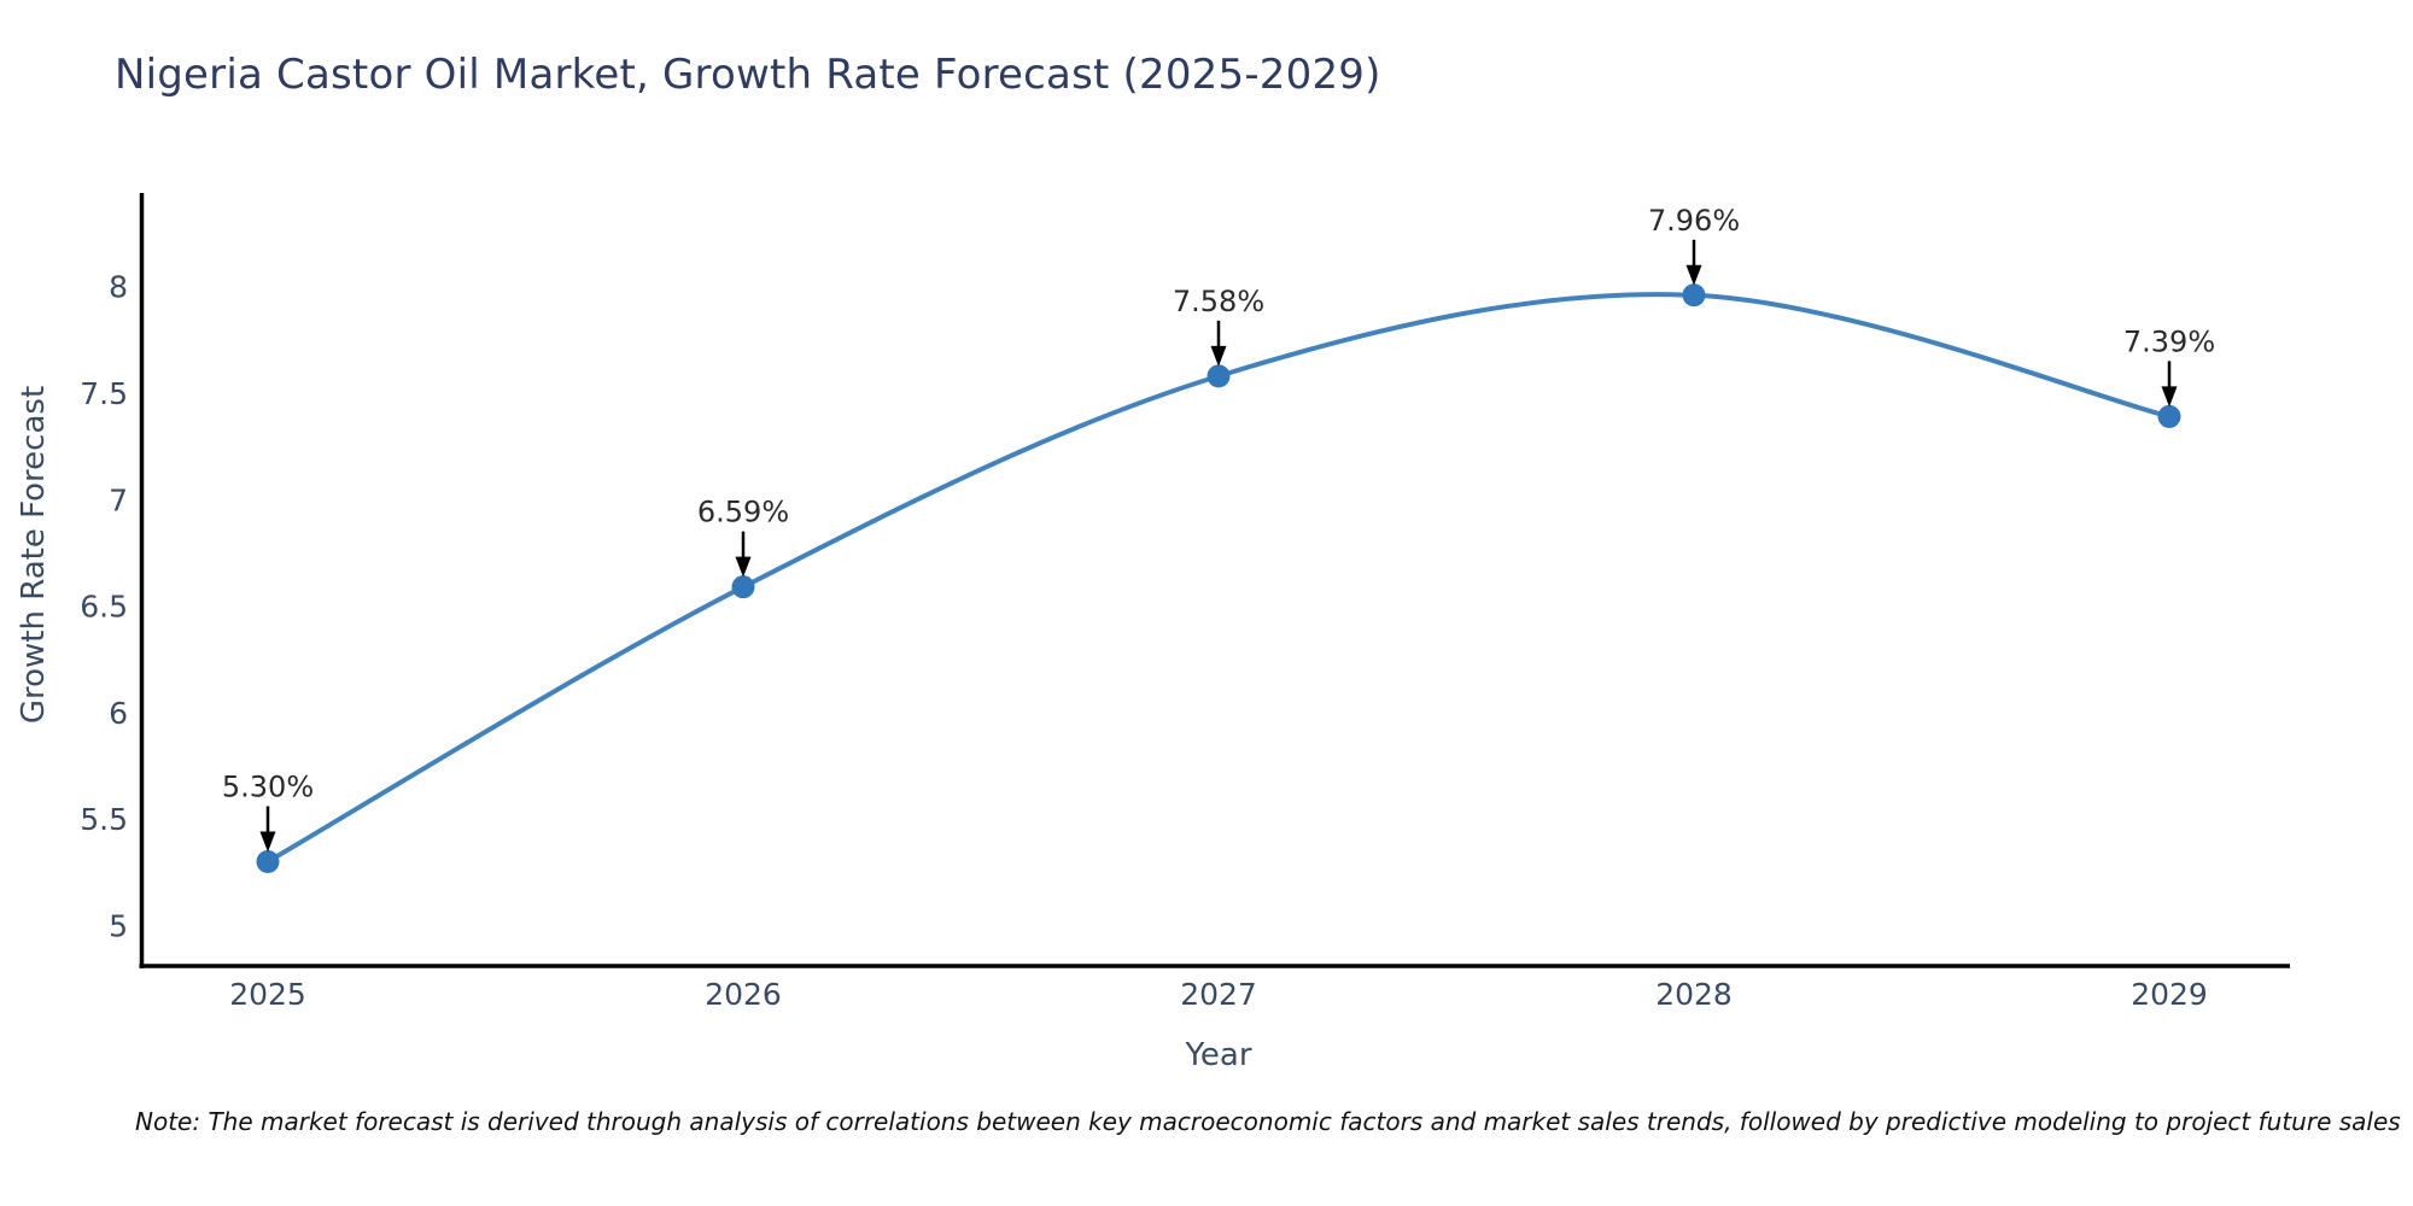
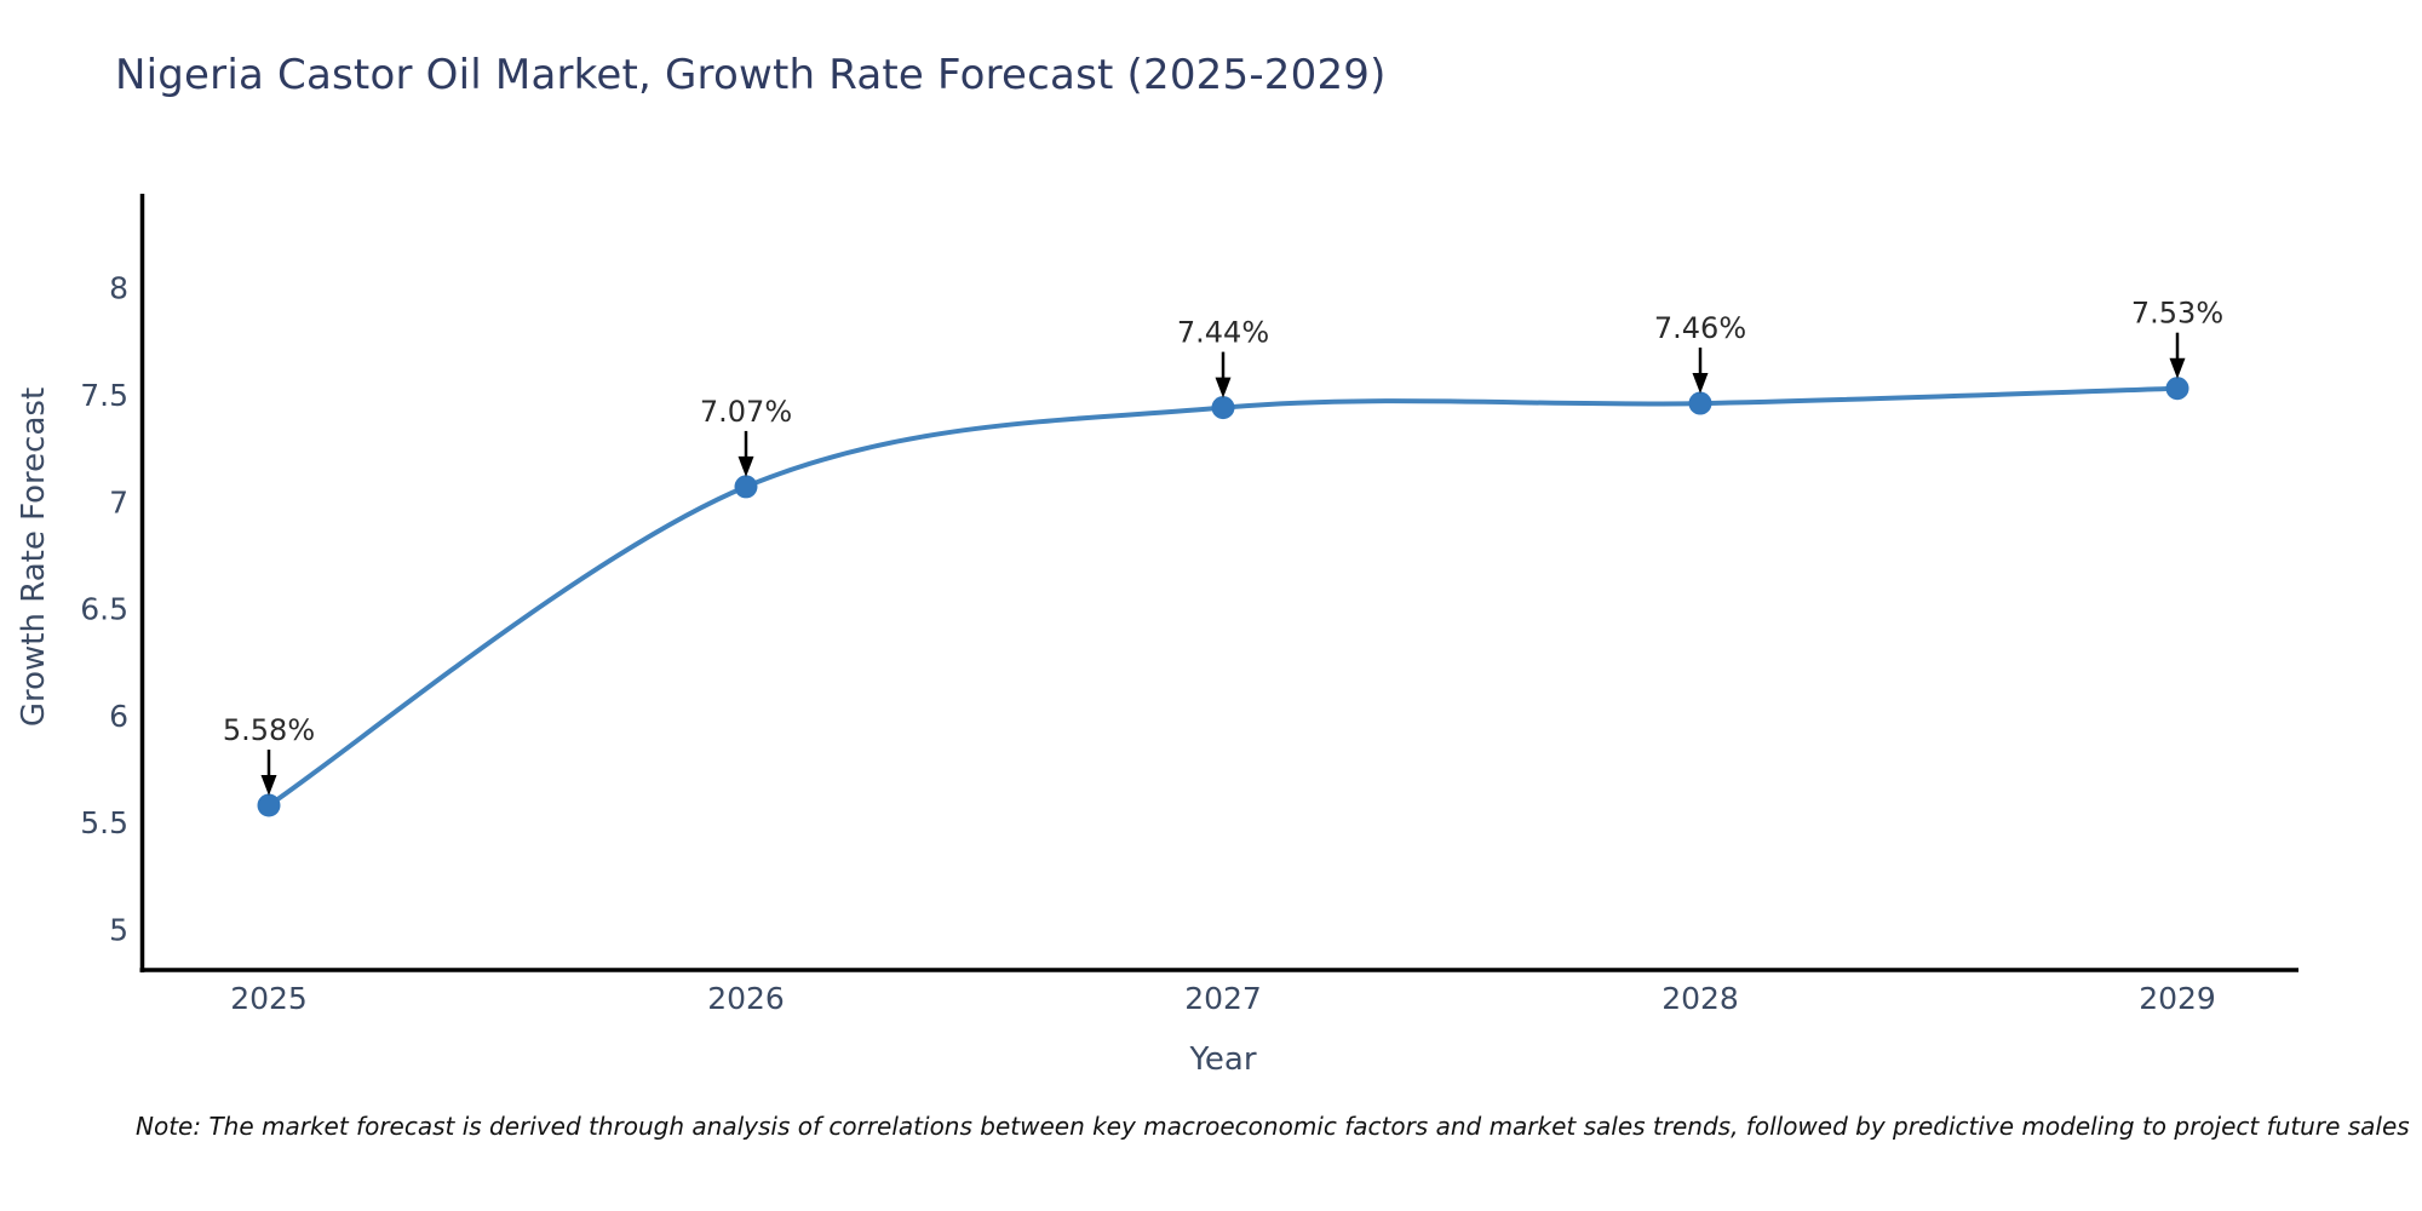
2025: 5.30% -> 5.58%
2026: 6.59% -> 7.07%
2027: 7.58% -> 7.44%
2028: 7.96% -> 7.46%
2029: 7.39% -> 7.53%
